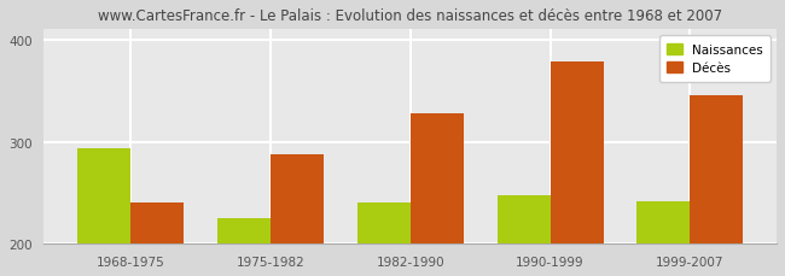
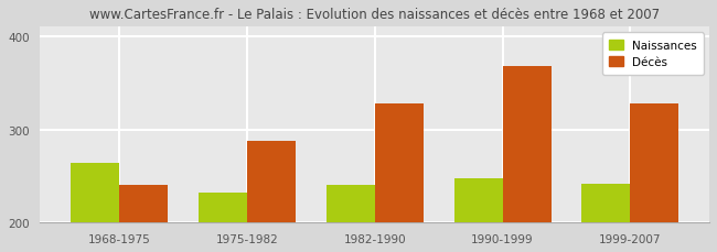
Naissances/1968-1975: 293 -> 264
Naissances/1975-1982: 225 -> 232
Décès/1990-1999: 378 -> 368
Décès/1999-2007: 345 -> 328
